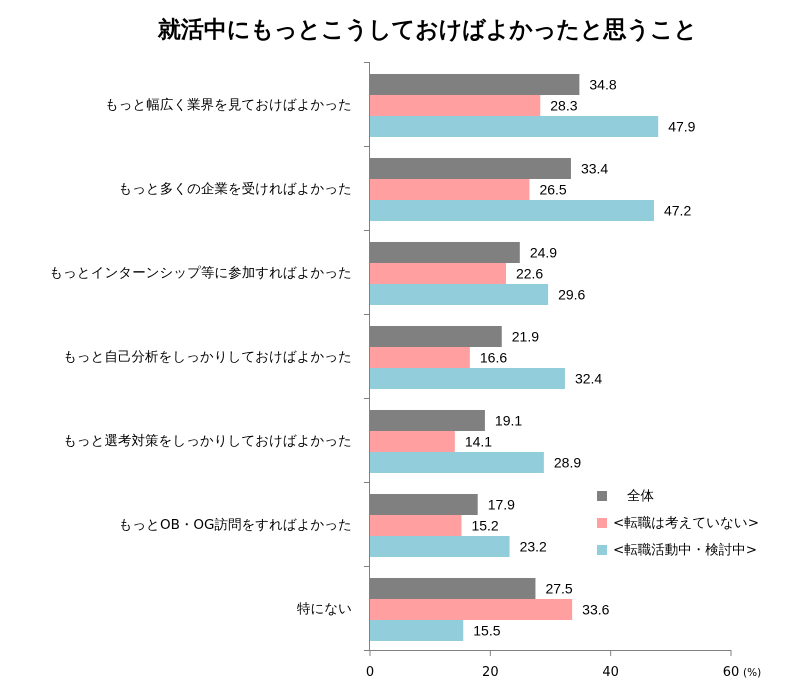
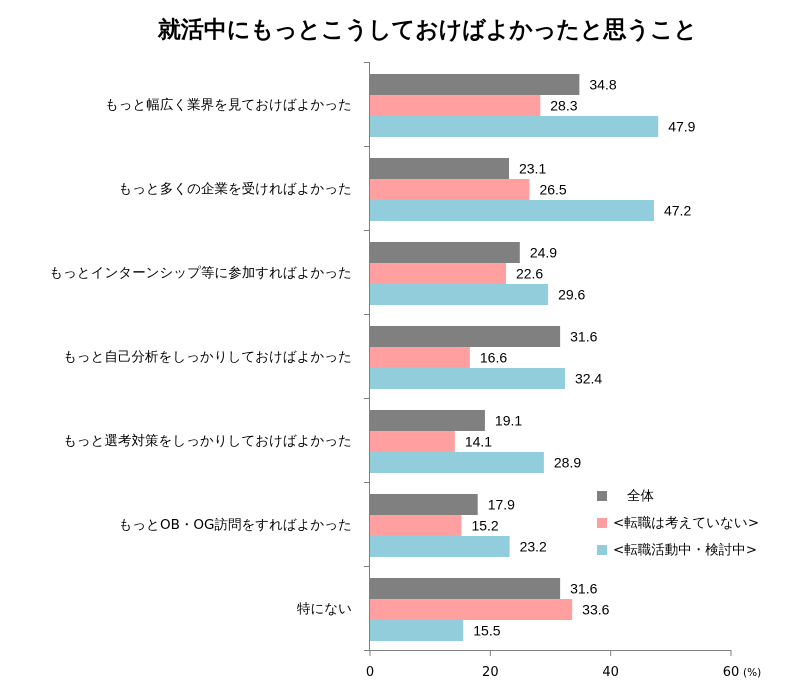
全体/もっと多くの企業を受ければよかった: 33.4 -> 23.1
全体/もっと自己分析をしっかりしておけばよかった: 21.9 -> 31.6
全体/特にない: 27.5 -> 31.6
